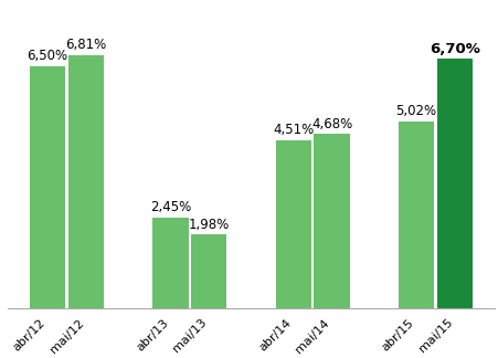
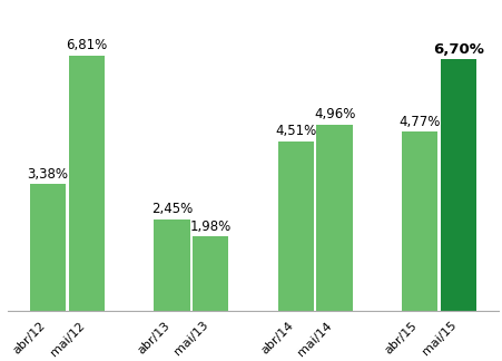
abr/12: 6,50% -> 3,38%
mai/14: 4,68% -> 4,96%
abr/15: 5,02% -> 4,77%
